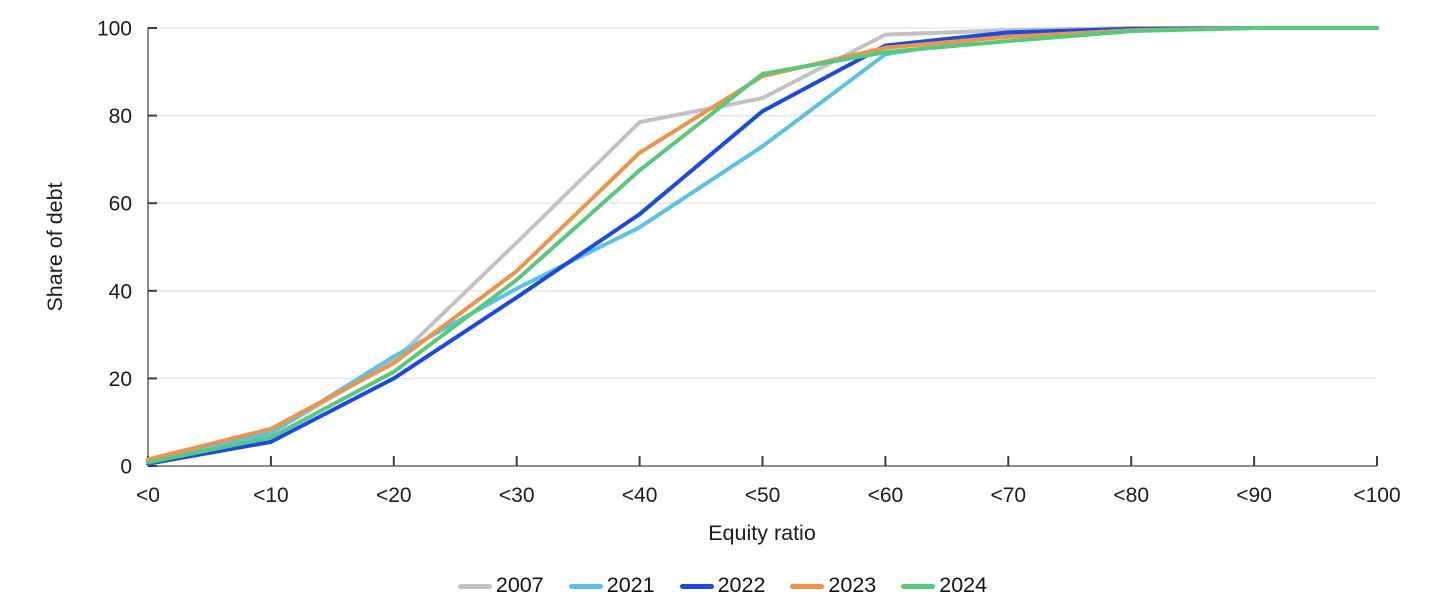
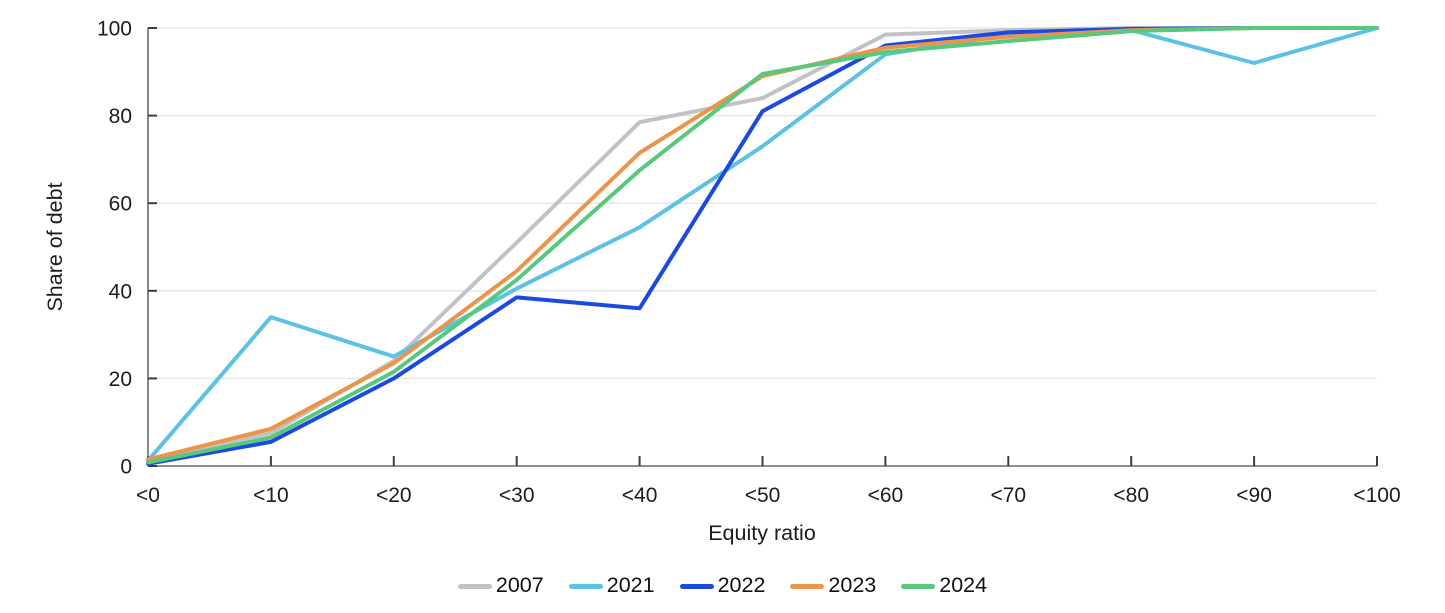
2021/<10: 8 -> 34
2022/<40: 58 -> 36
2021/<90: 100 -> 92
